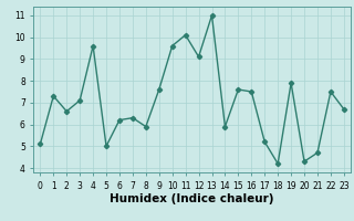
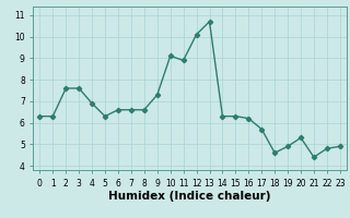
0: 5.1 -> 6.3
1: 7.3 -> 6.3
2: 6.6 -> 7.6
3: 7.1 -> 7.6
4: 9.6 -> 6.9
5: 5.0 -> 6.3
6: 6.2 -> 6.6
7: 6.3 -> 6.6
8: 5.9 -> 6.6
9: 7.6 -> 7.3
10: 9.6 -> 9.1
11: 10.1 -> 8.9
12: 9.1 -> 10.1
13: 11.0 -> 10.7
14: 5.9 -> 6.3
15: 7.6 -> 6.3
16: 7.5 -> 6.2
17: 5.2 -> 5.7
18: 4.2 -> 4.6
19: 7.9 -> 4.9
20: 4.3 -> 5.3
21: 4.7 -> 4.4
22: 7.5 -> 4.8
23: 6.7 -> 4.9
